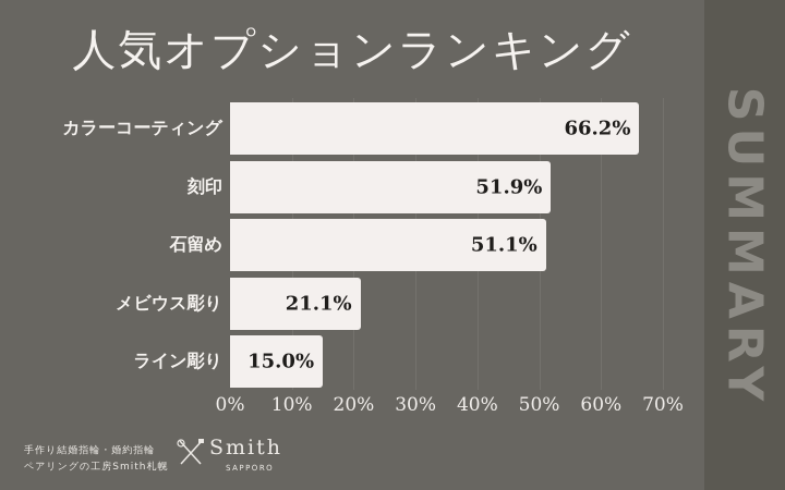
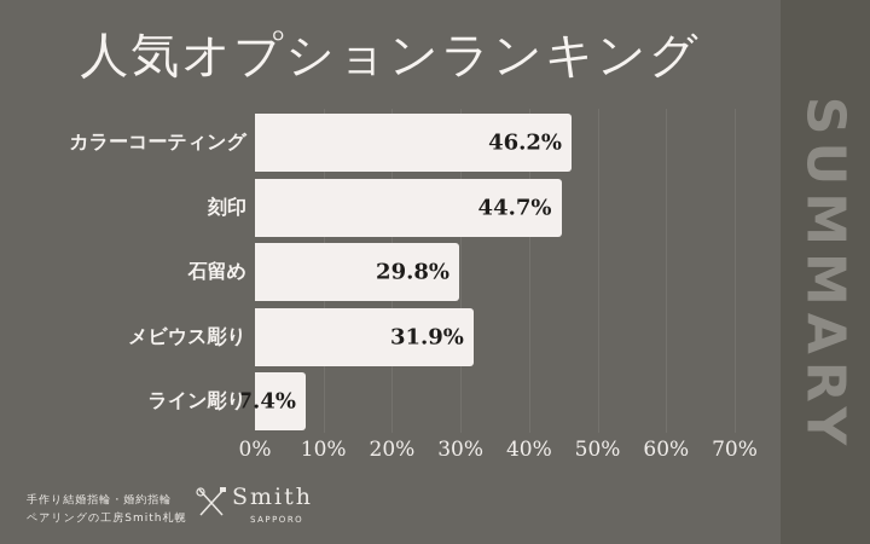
カラーコーティング: 66.2% -> 46.2%
刻印: 51.9% -> 44.7%
石留め: 51.1% -> 29.8%
メビウス彫り: 21.1% -> 31.9%
ライン彫り: 15.0% -> 7.4%
